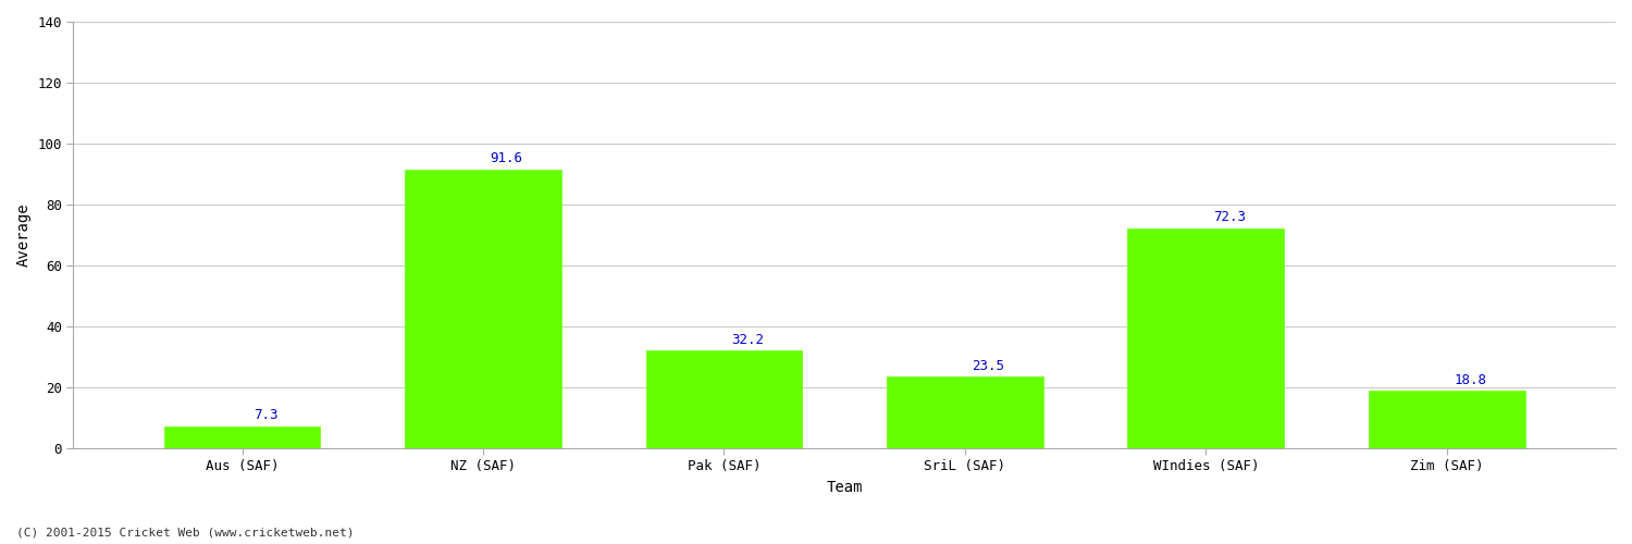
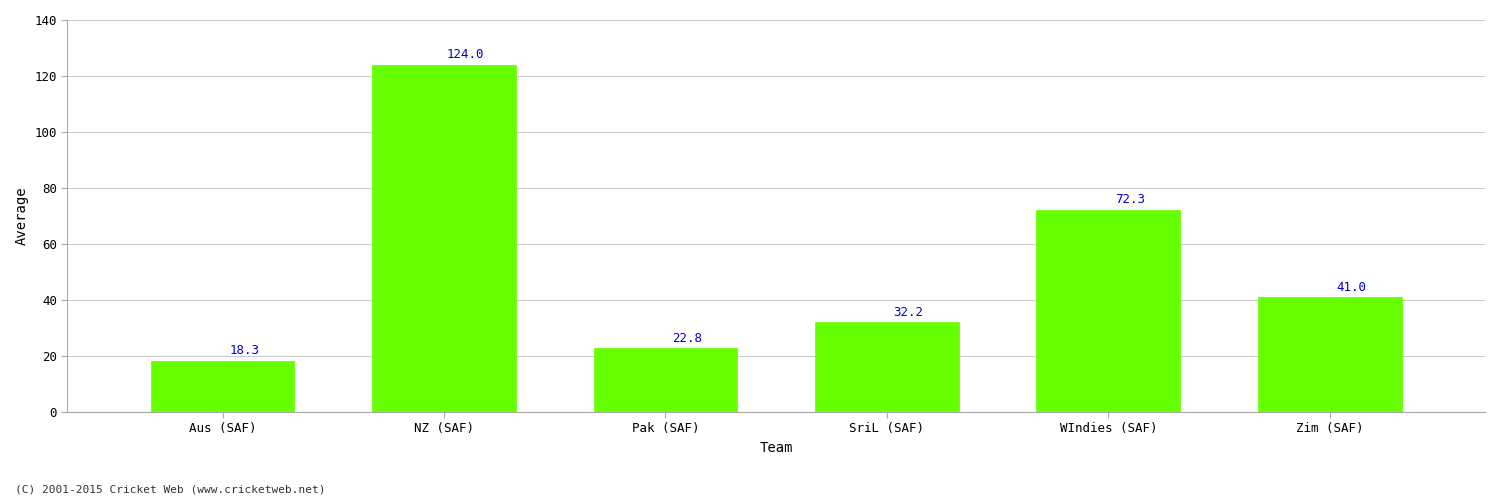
Aus (SAF): 7.3 -> 18.3
NZ (SAF): 91.6 -> 124.0
Pak (SAF): 32.2 -> 22.8
SriL (SAF): 23.5 -> 32.2
Zim (SAF): 18.8 -> 41.0
